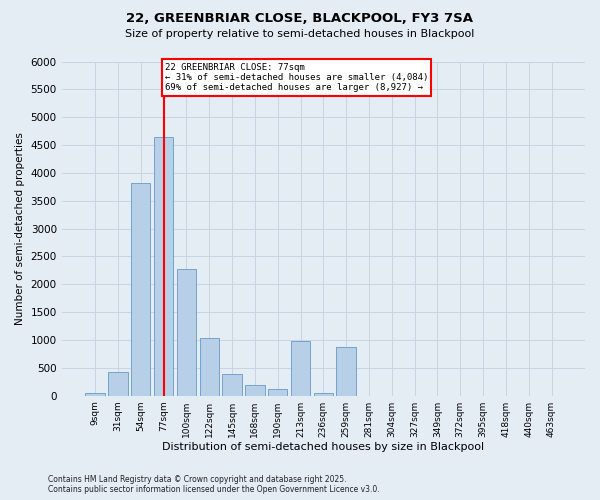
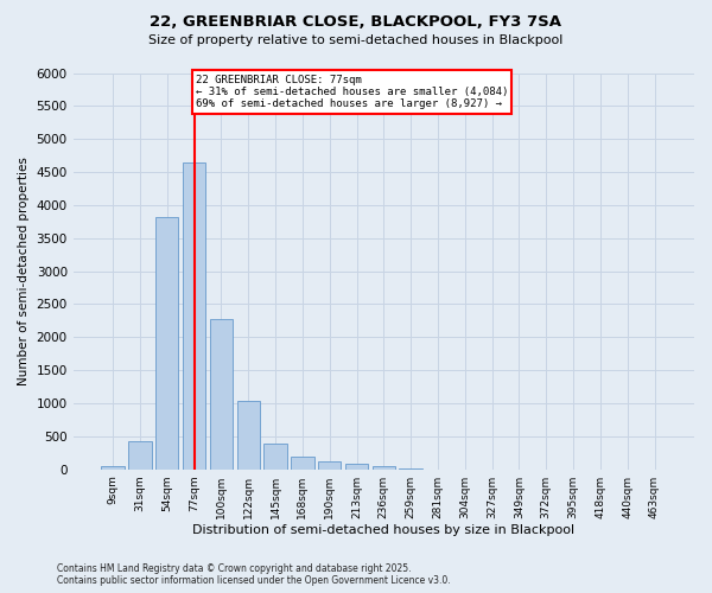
213sqm: 980 -> 80
259sqm: 880 -> 20
